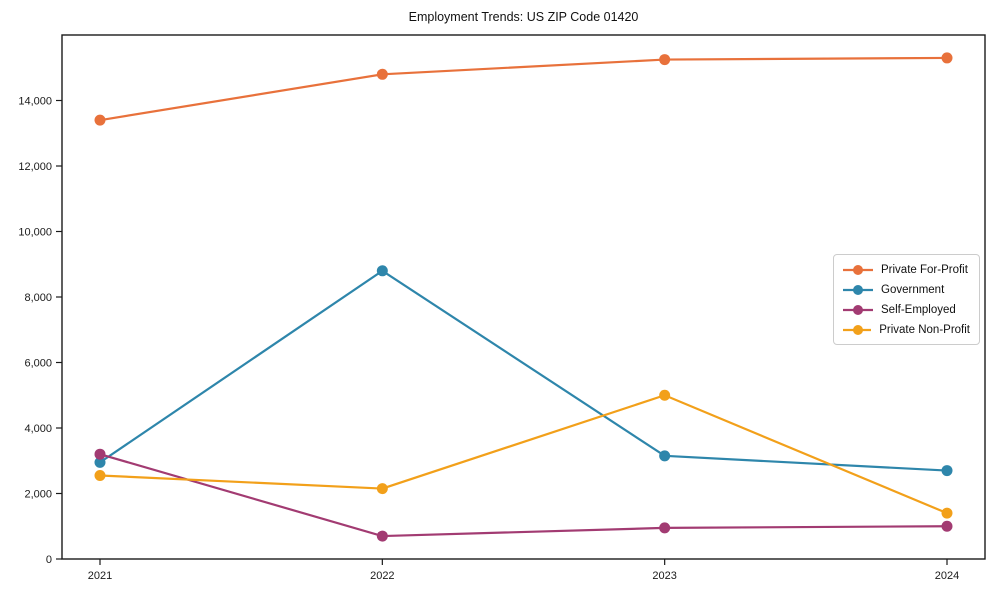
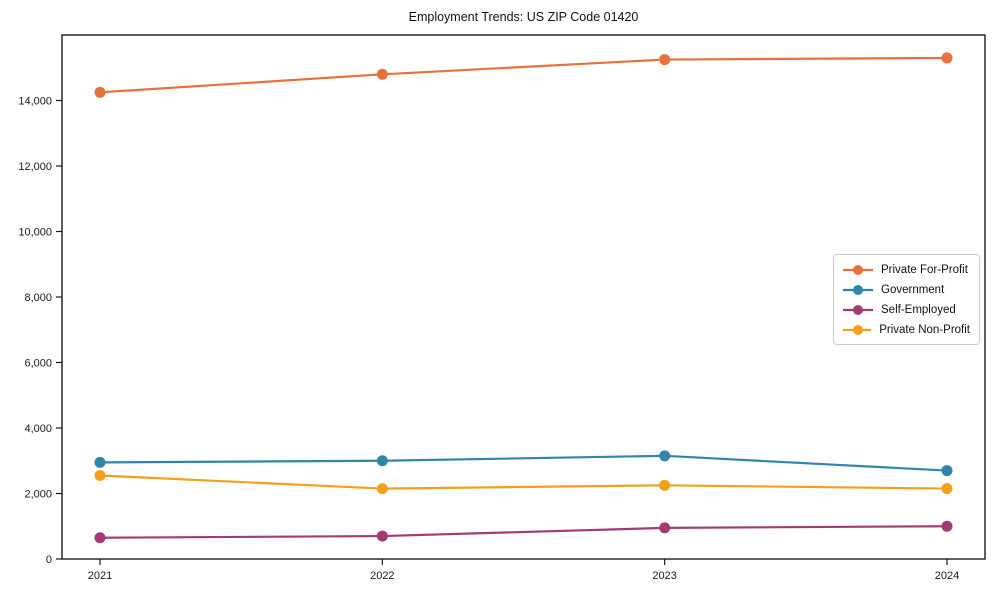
Private For-Profit/2021: 13400 -> 14200
Self-Employed/2021: 3200 -> 600
Government/2022: 8800 -> 3000
Private Non-Profit/2023: 5000 -> 2200
Private Non-Profit/2024: 1400 -> 2200
